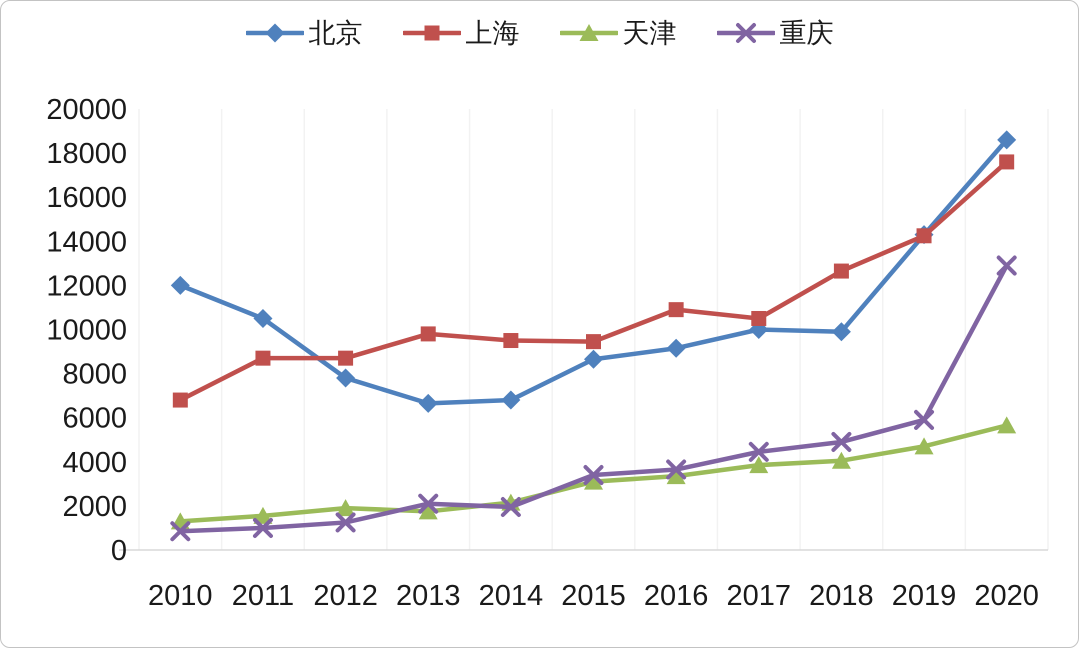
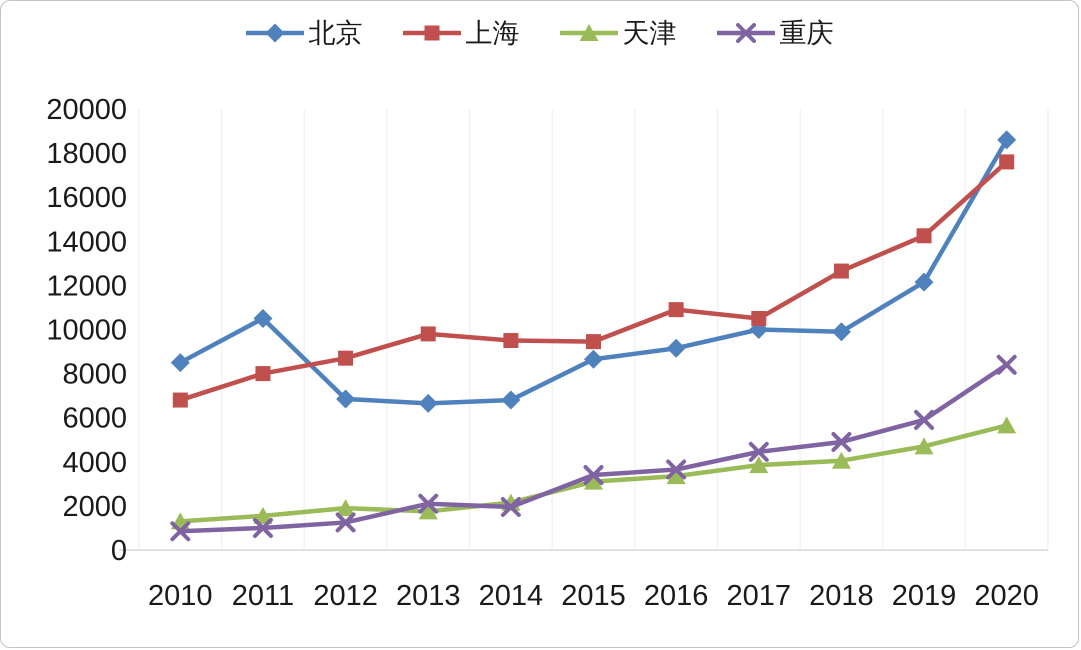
北京/2010: 12000 -> 8500
上海/2011: 8700 -> 8000
北京/2012: 7800 -> 6800
北京/2019: 14300 -> 12200
重庆/2020: 12900 -> 8400
